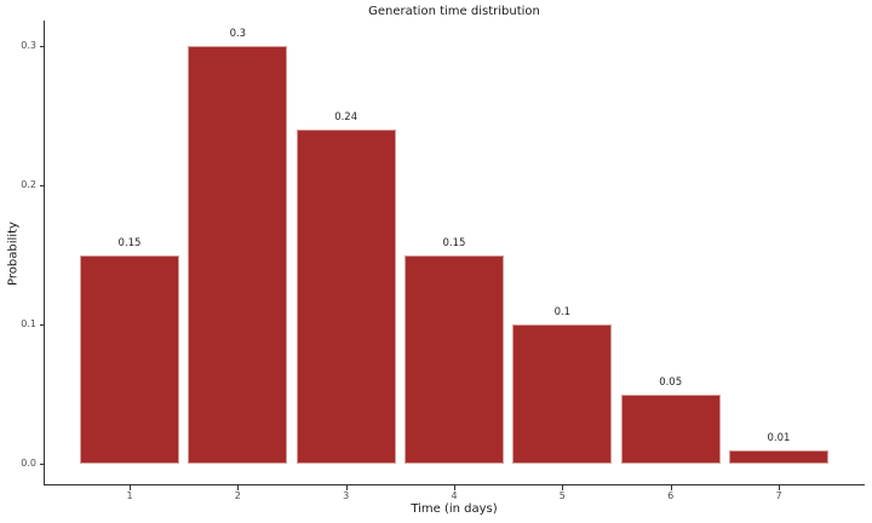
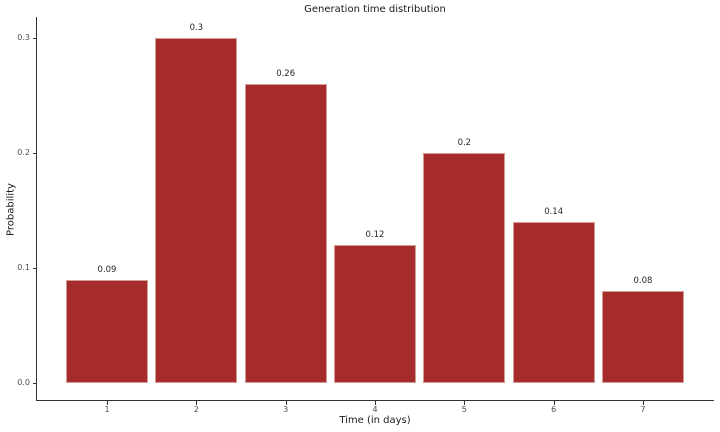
1: 0.15 -> 0.09
3: 0.24 -> 0.26
4: 0.15 -> 0.12
5: 0.1 -> 0.2
6: 0.05 -> 0.14
7: 0.01 -> 0.08
